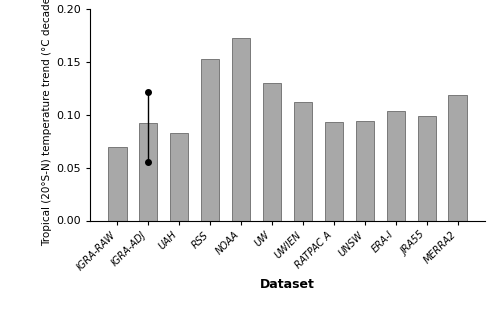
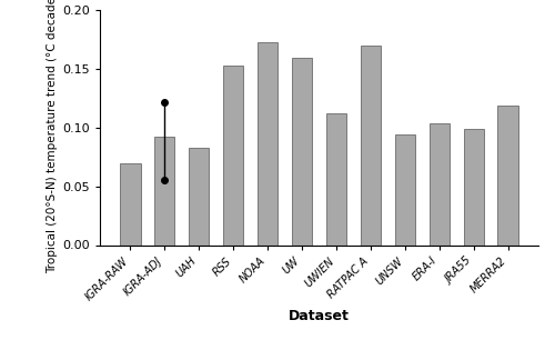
UW: 0.130 -> 0.160
RATPAC A: 0.093 -> 0.170
